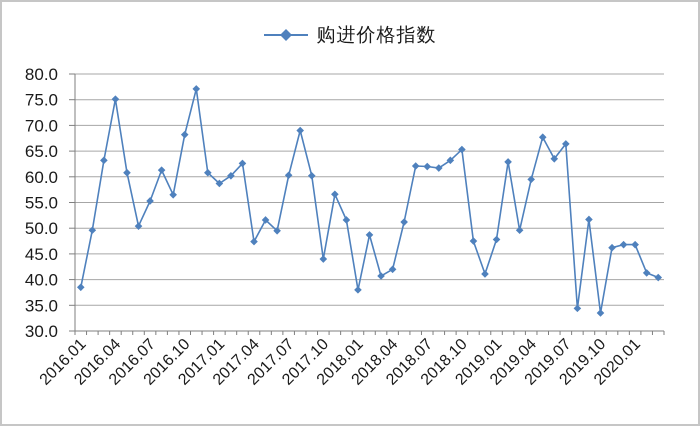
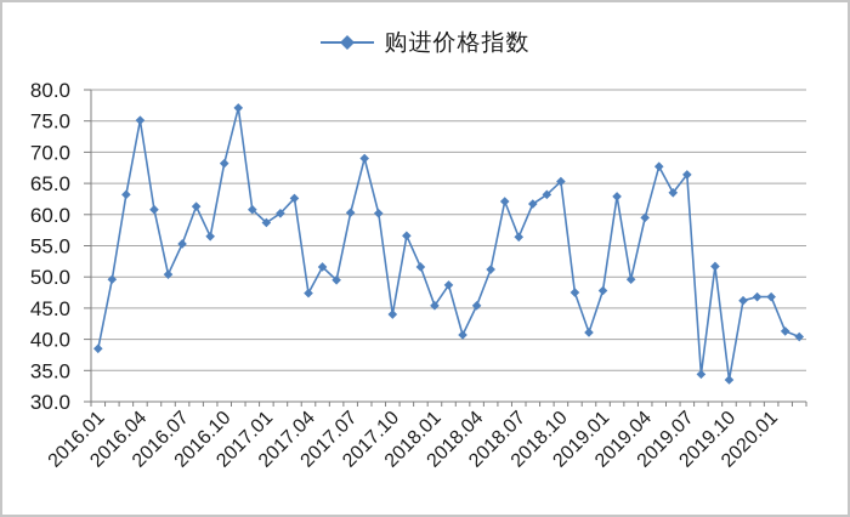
2018.01: 38 -> 45
2018.04: 42 -> 45
2018.07: 62 -> 56
